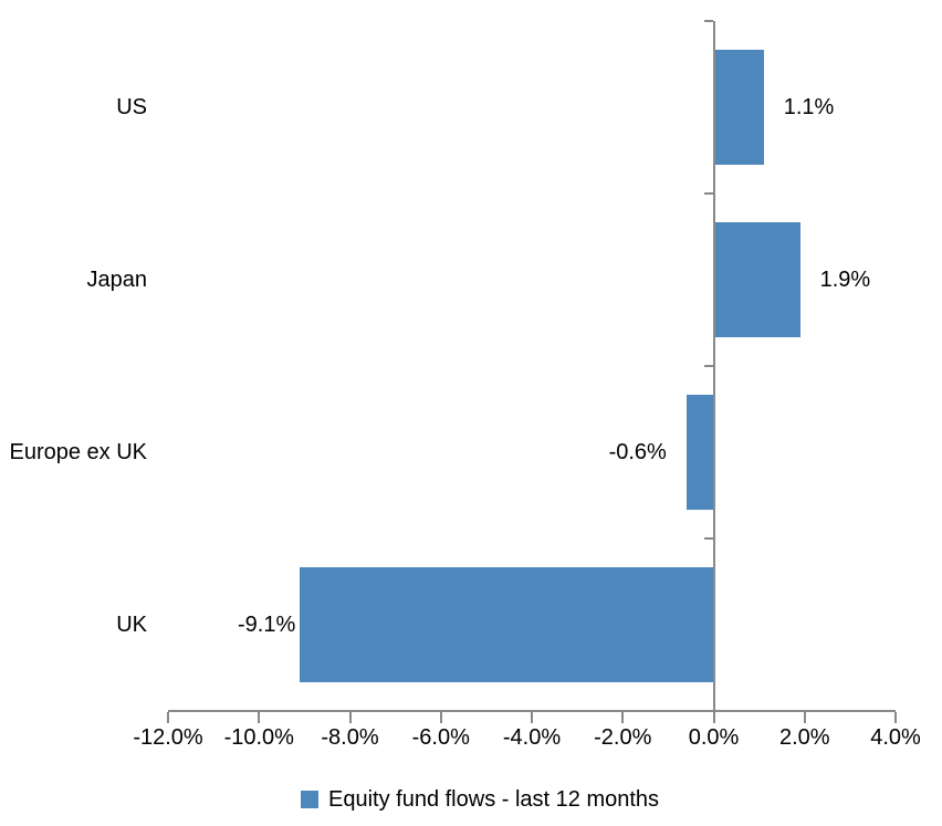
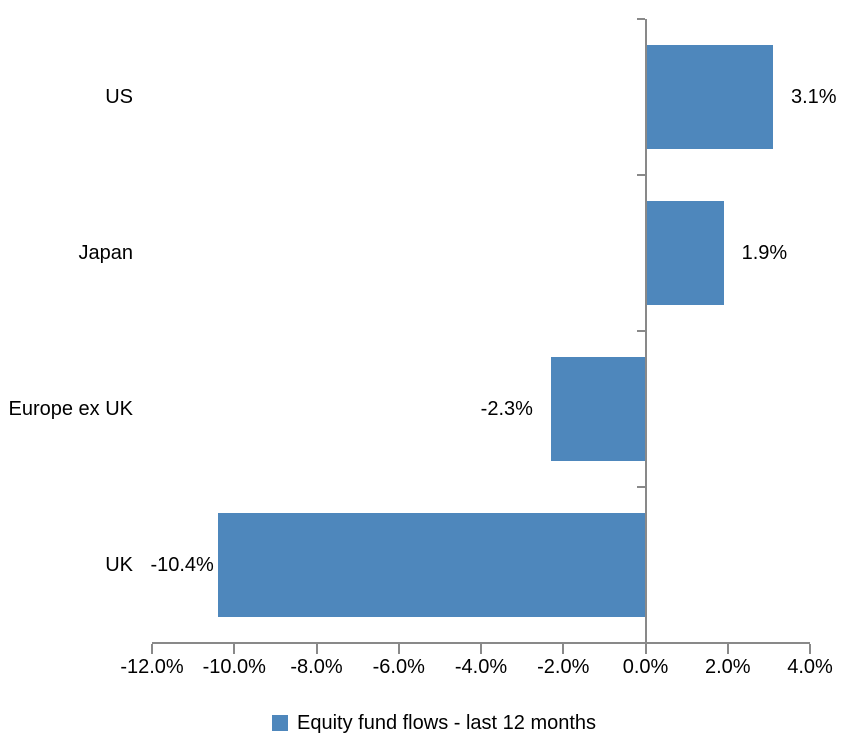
US: 1.1% -> 3.1%
Europe ex UK: -0.6% -> -2.3%
UK: -9.1% -> -10.4%
